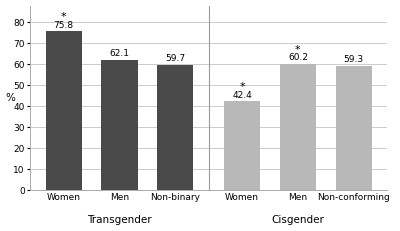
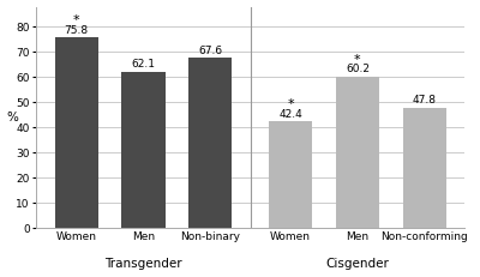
Non-binary: 59.7 -> 67.6
Non-conforming: 59.3 -> 47.8
